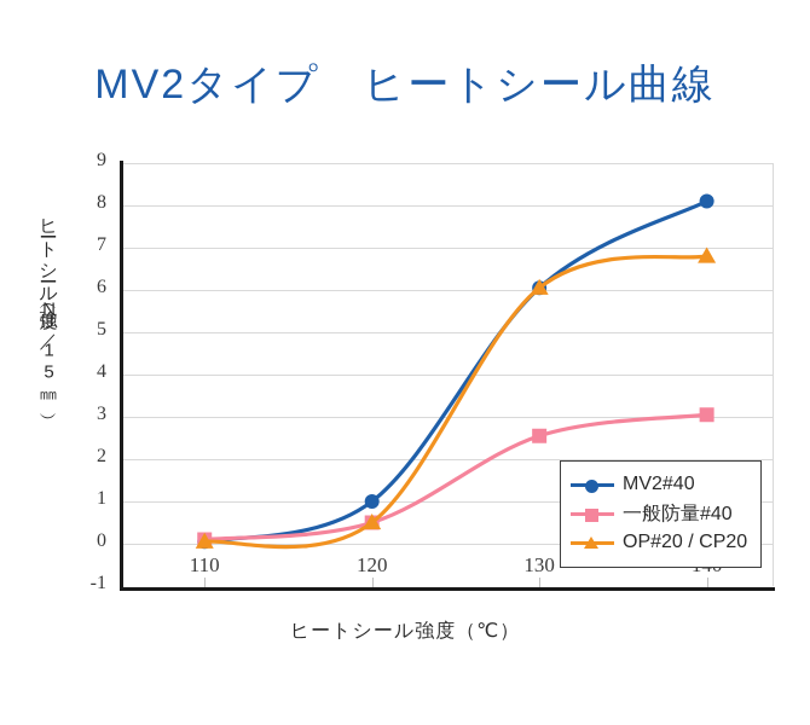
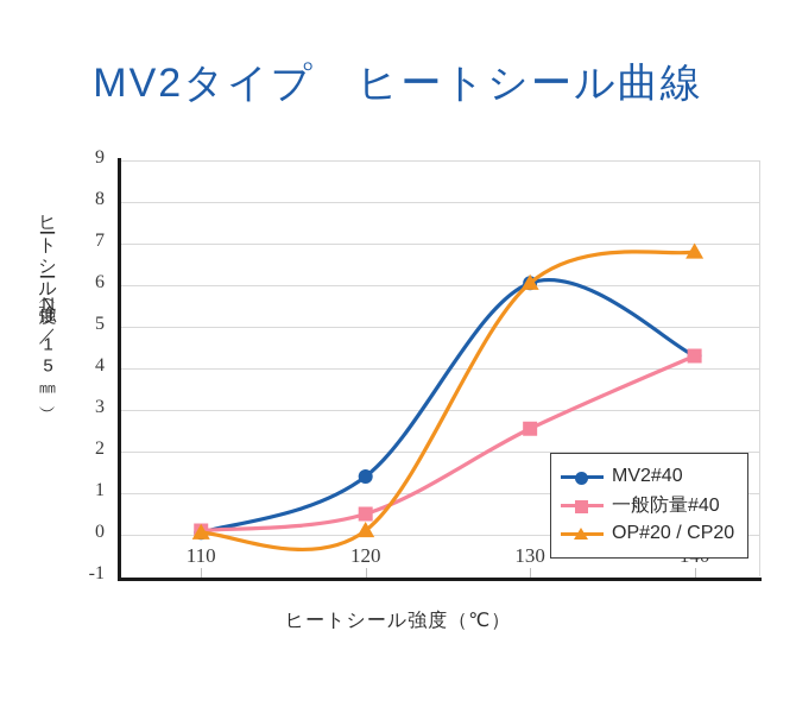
MV2#40/120: 1.0 -> 1.4
OP#20 / CP20/120: 0.5 -> 0.1
MV2#40/140: 8.1 -> 4.3
一般防量#40/140: 3.0 -> 4.3
